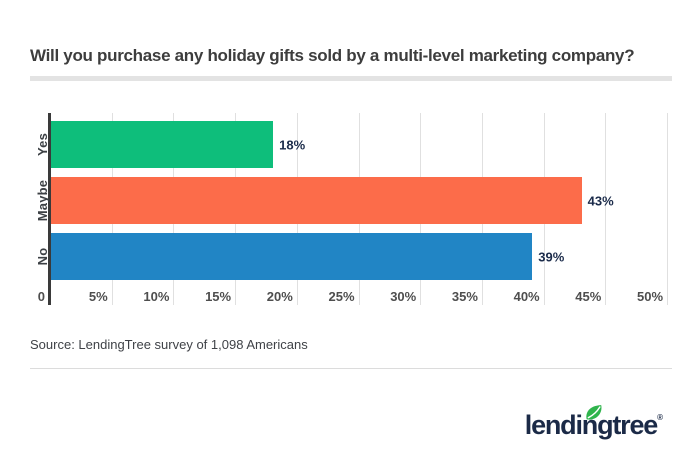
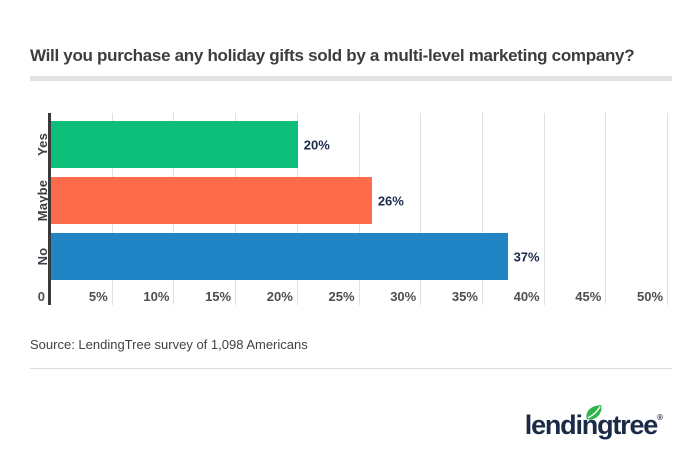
Yes: 18% -> 20%
Maybe: 43% -> 26%
No: 39% -> 37%
